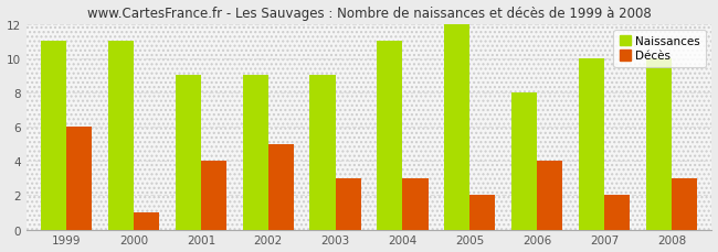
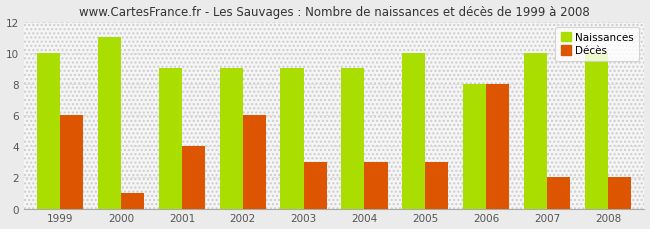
Naissances/1999: 11 -> 10
Décès/2002: 5 -> 6
Naissances/2004: 11 -> 9
Naissances/2005: 12 -> 10
Décès/2005: 2 -> 3
Décès/2006: 4 -> 8
Décès/2008: 3 -> 2
